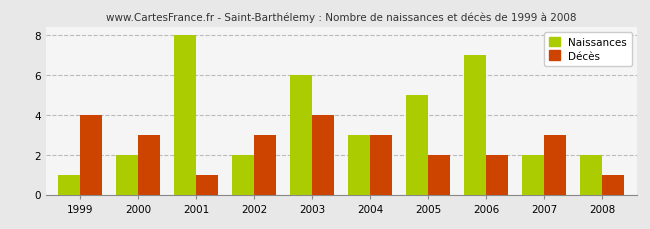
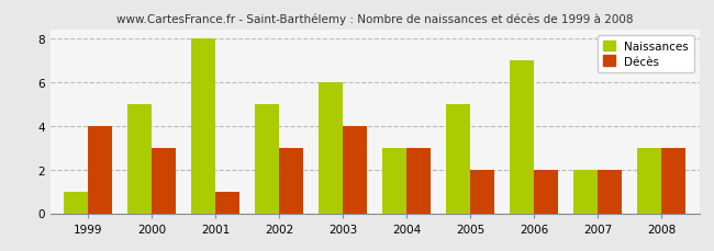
Naissances/2000: 2 -> 5
Naissances/2002: 2 -> 5
Décès/2007: 3 -> 2
Naissances/2008: 2 -> 3
Décès/2008: 1 -> 3
